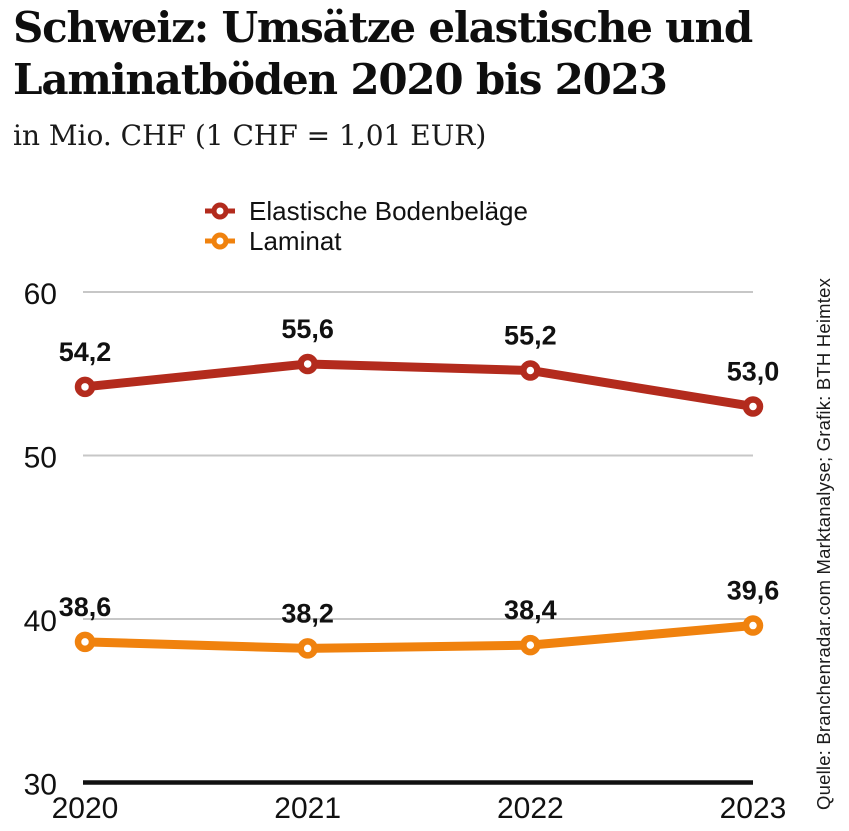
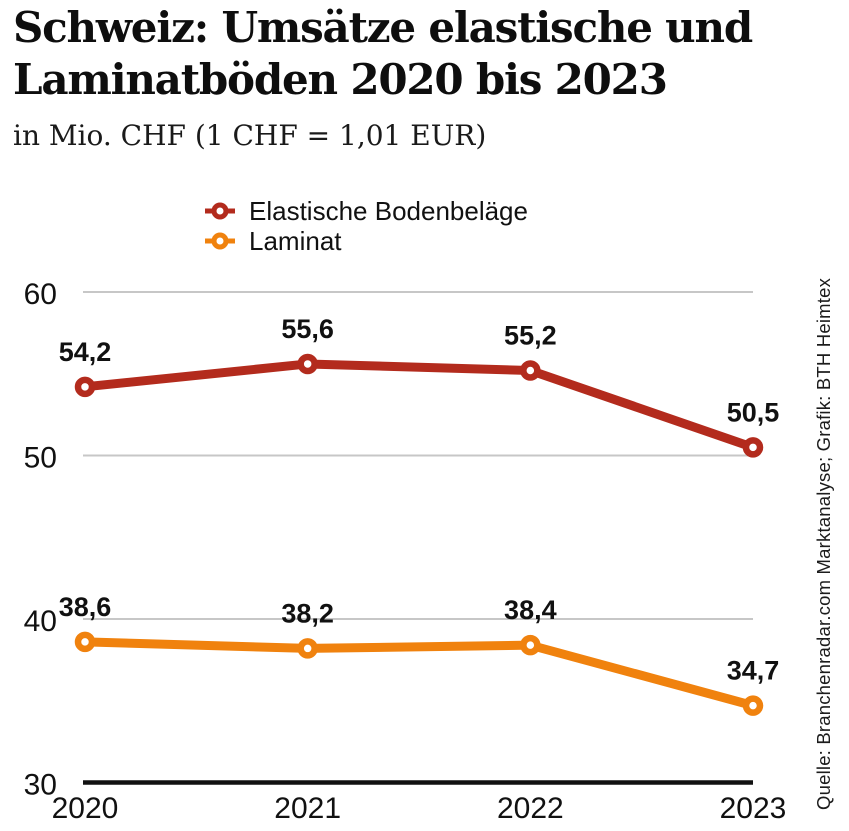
Elastische Bodenbeläge/2023: 53,0 -> 50,5
Laminat/2023: 39,6 -> 34,7
